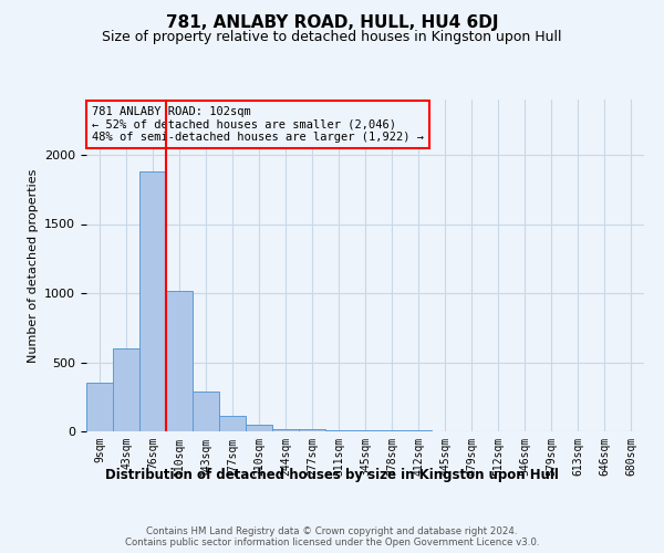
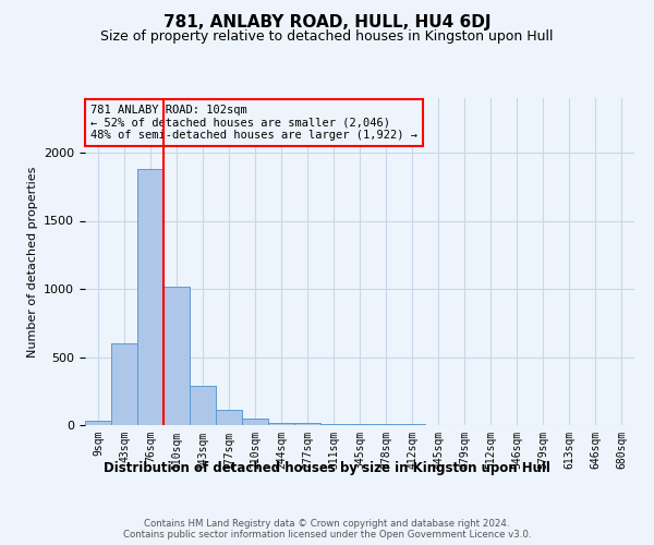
9sqm: 350 -> 30
